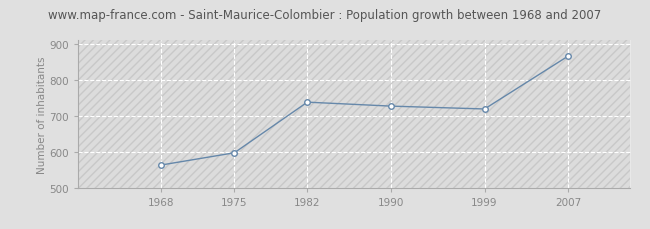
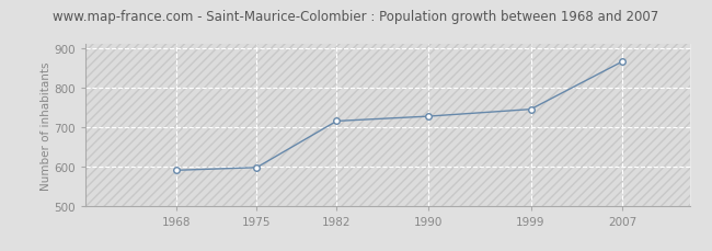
1968: 563 -> 590
1982: 738 -> 715
1999: 719 -> 745
